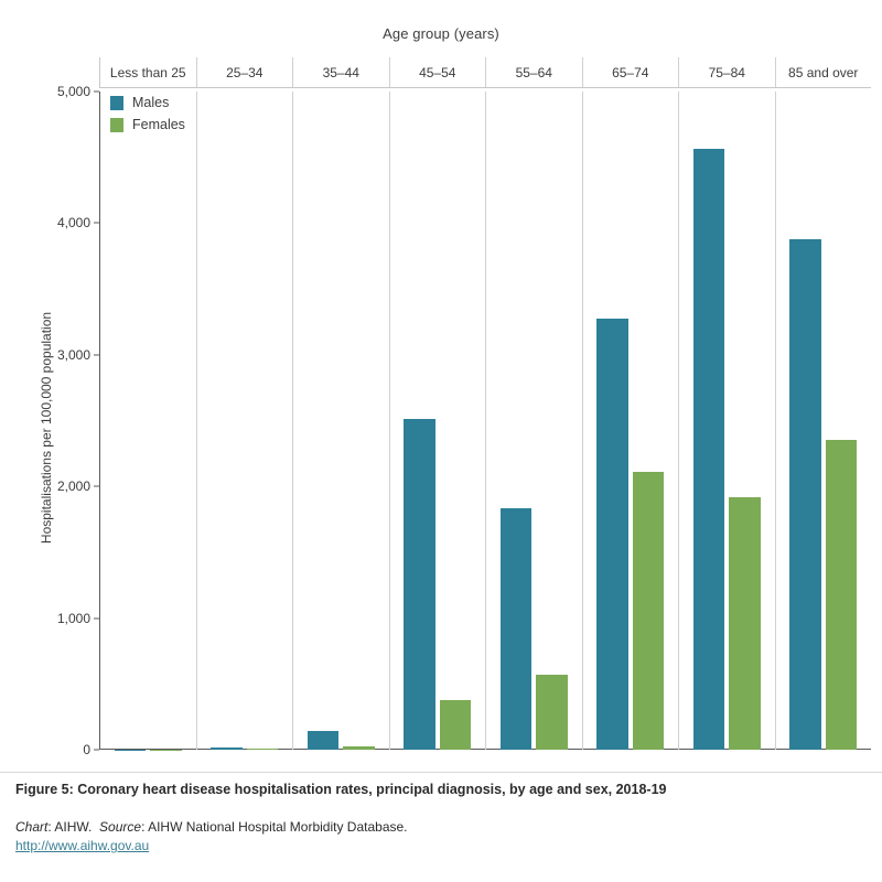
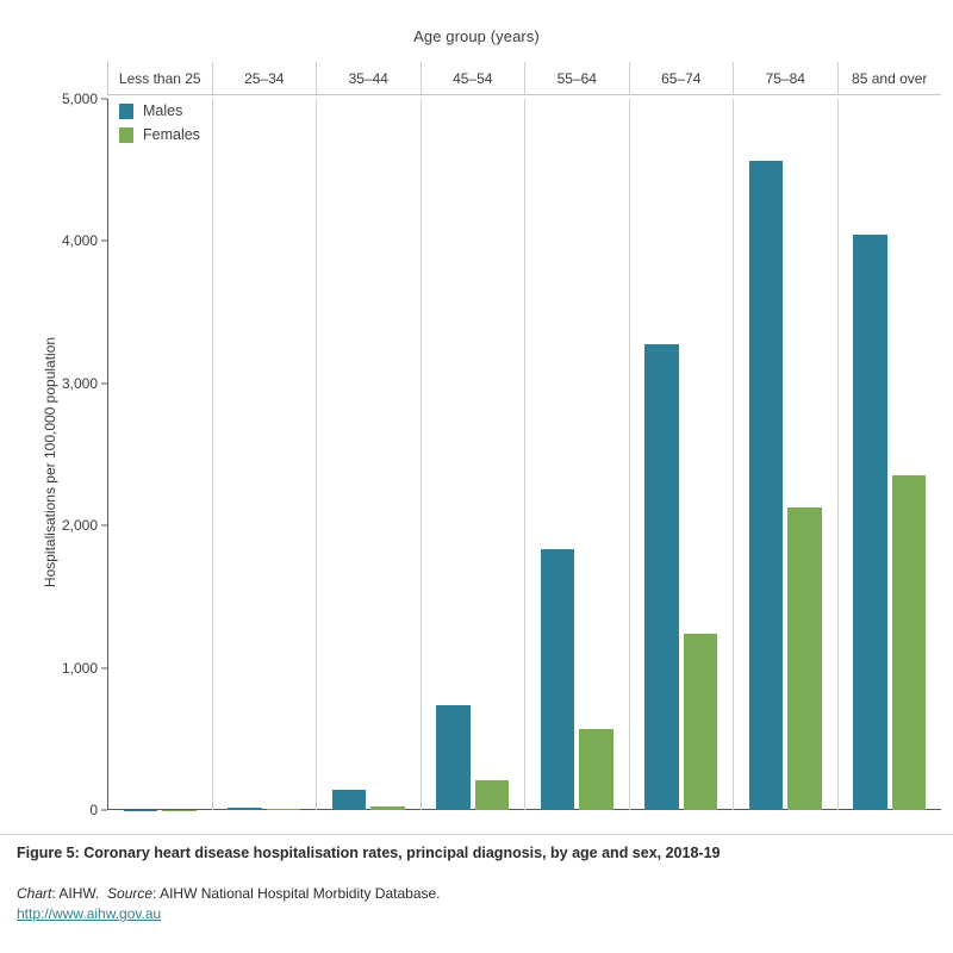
Males/45–54: 2510 -> 740
Females/45–54: 380 -> 210
Females/65–74: 2110 -> 1240
Females/75–84: 1920 -> 2130
Males/85 and over: 3880 -> 4040
